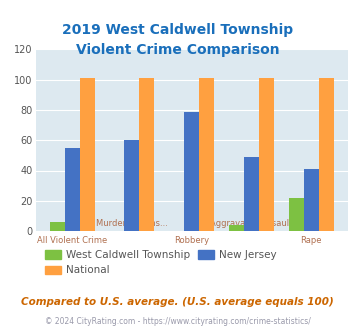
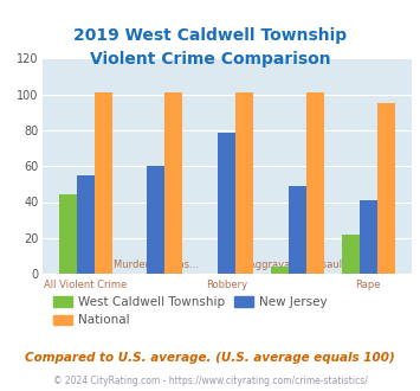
West Caldwell Township/All Violent Crime: 6 -> 44
National/Rape: 101 -> 95
